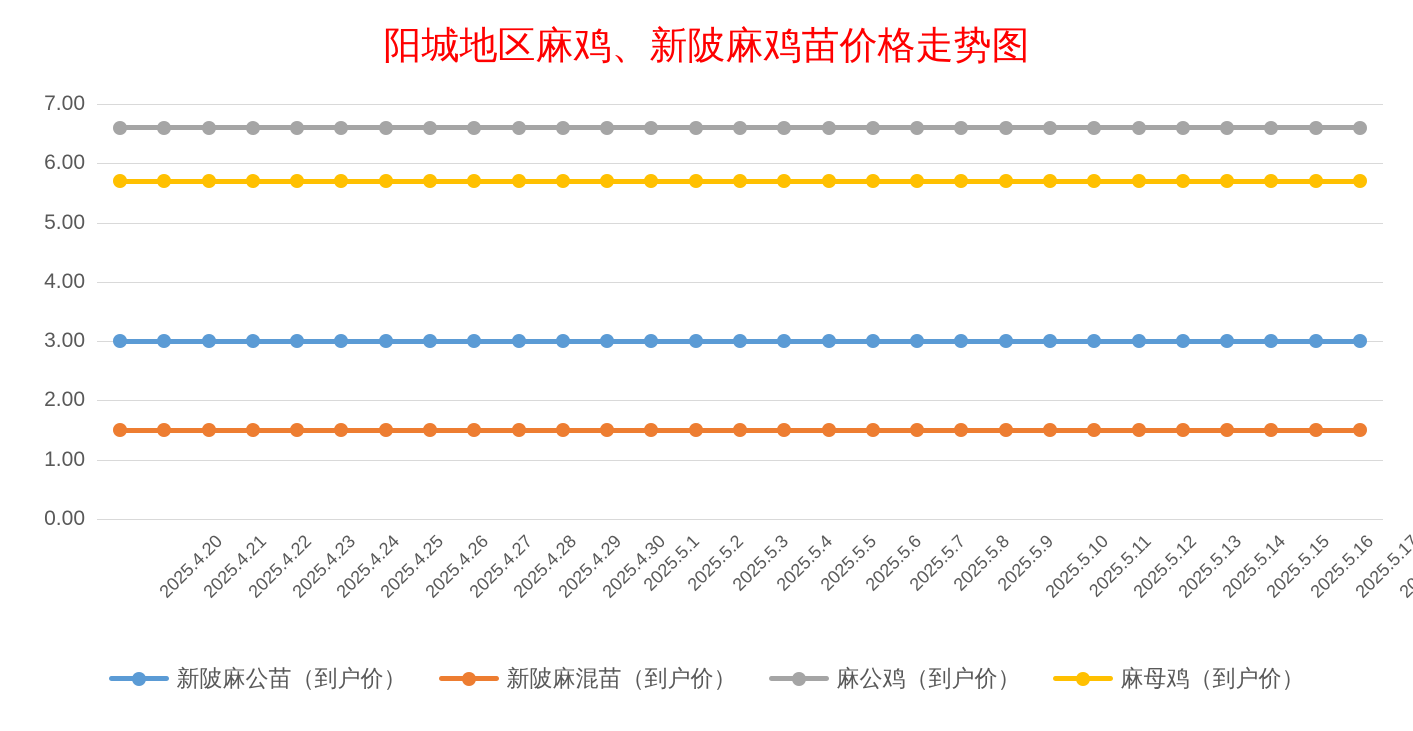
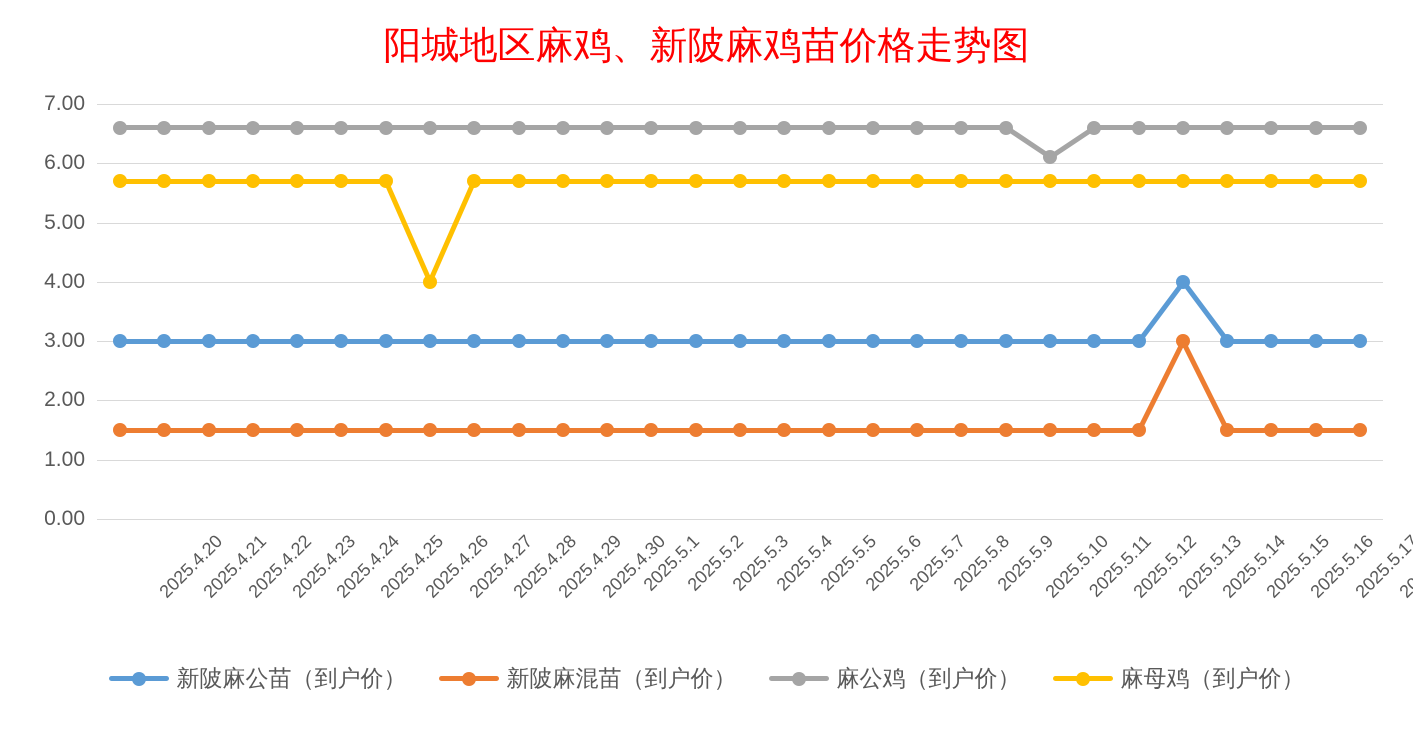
麻母鸡（到户价）/2025.4.27: 5.7 -> 4.0
麻公鸡（到户价）/2025.5.11: 6.6 -> 6.1
新陂麻公苗（到户价）/2025.5.14: 3 -> 4
新陂麻混苗（到户价）/2025.5.14: 1.5 -> 3.0
